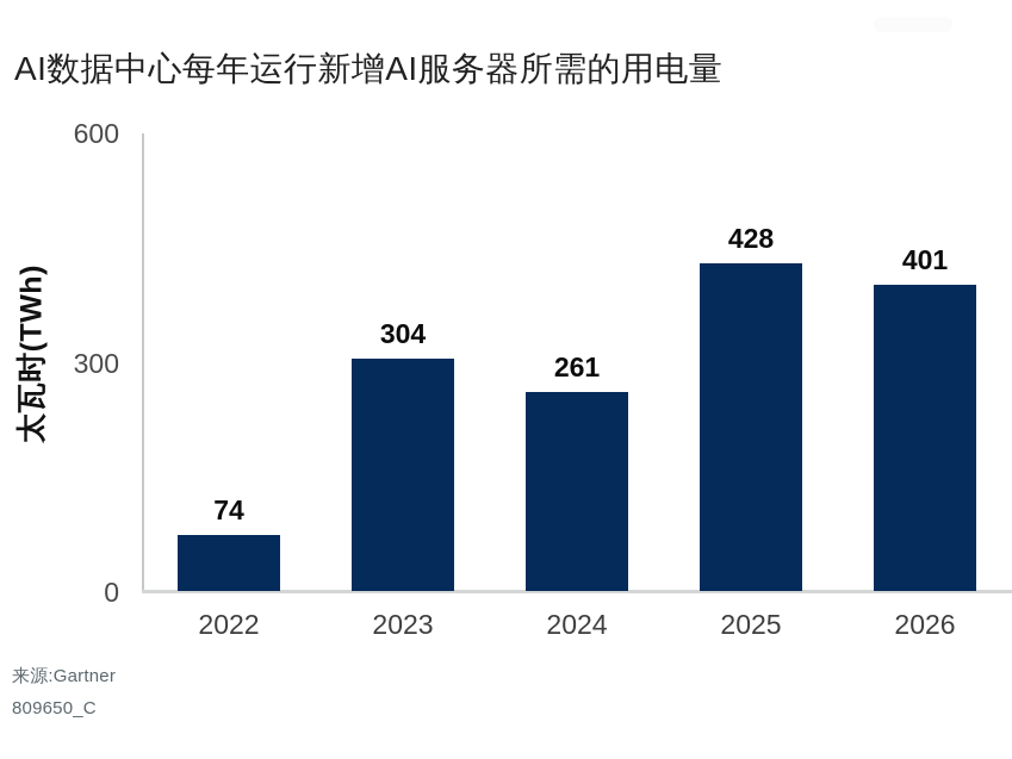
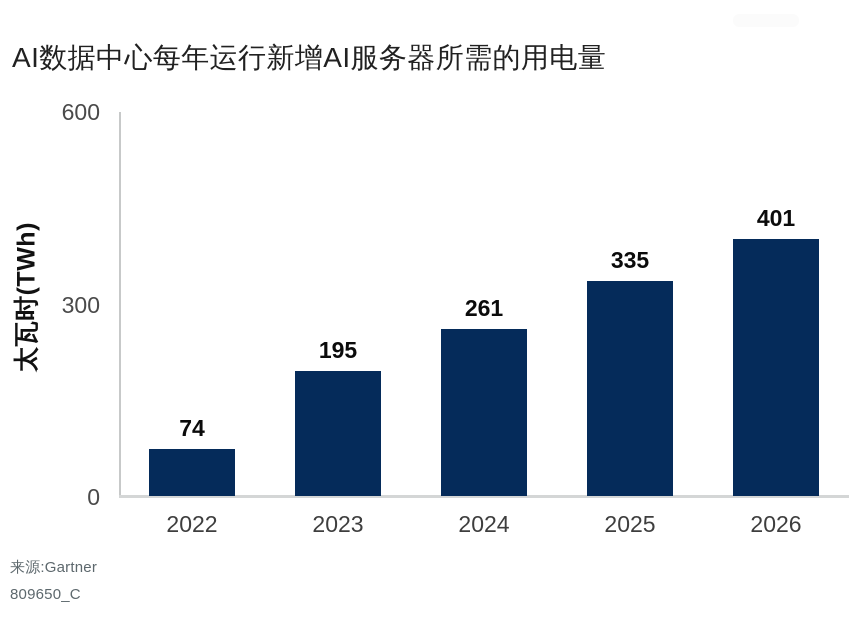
2023: 304 -> 195
2025: 428 -> 335
